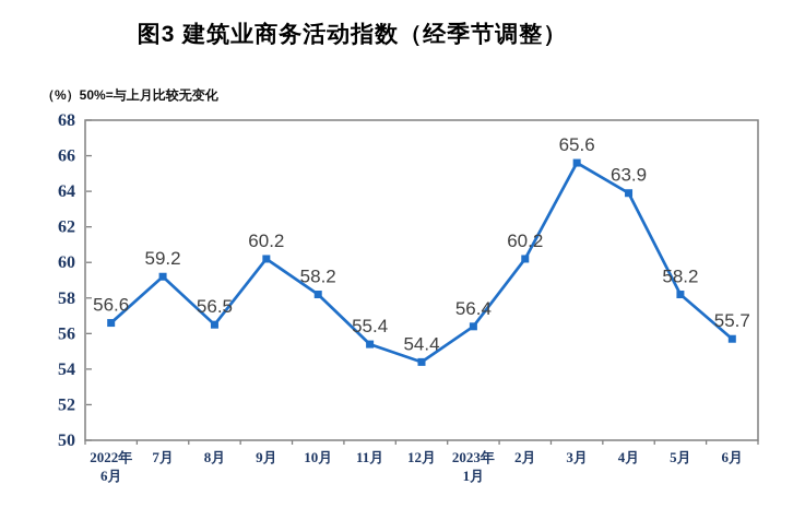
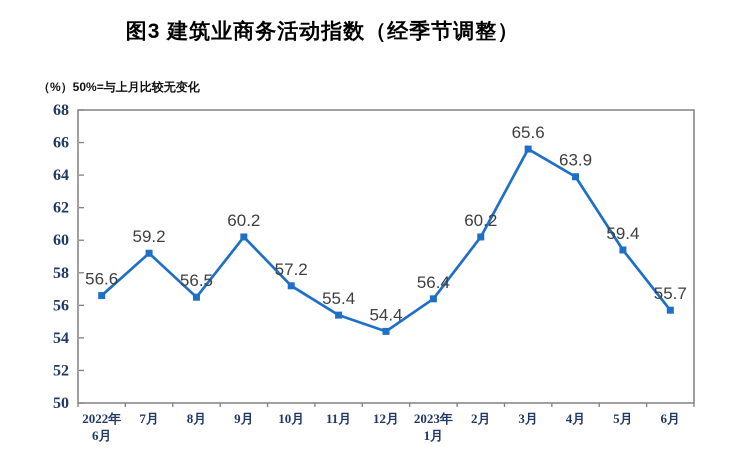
10月: 58.2 -> 57.2
5月: 58.2 -> 59.4
